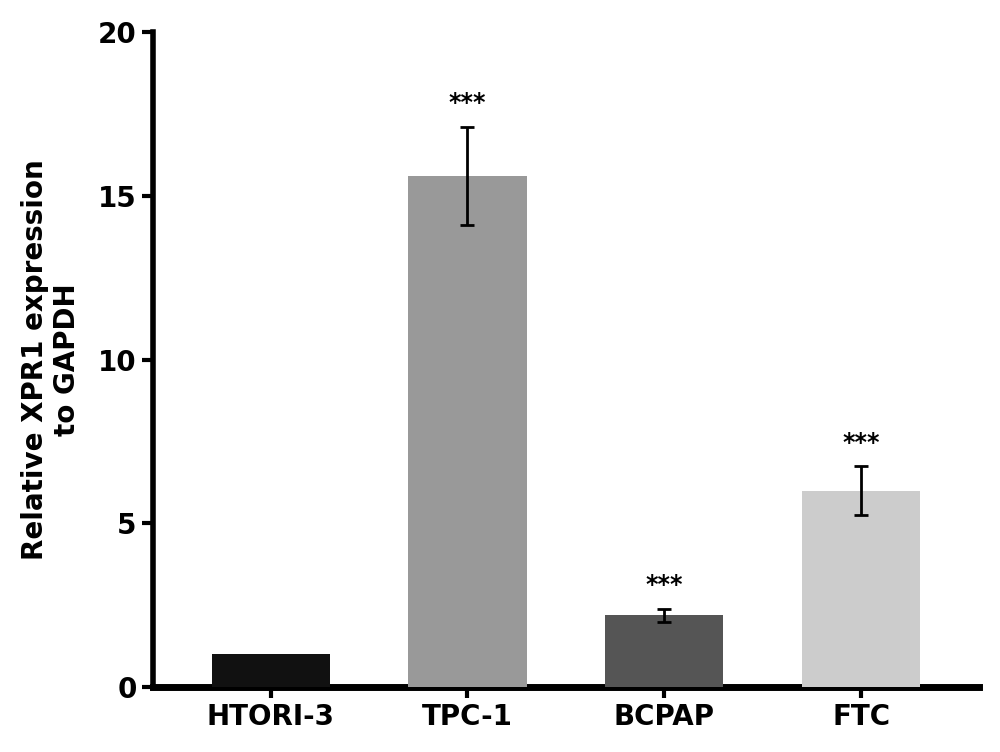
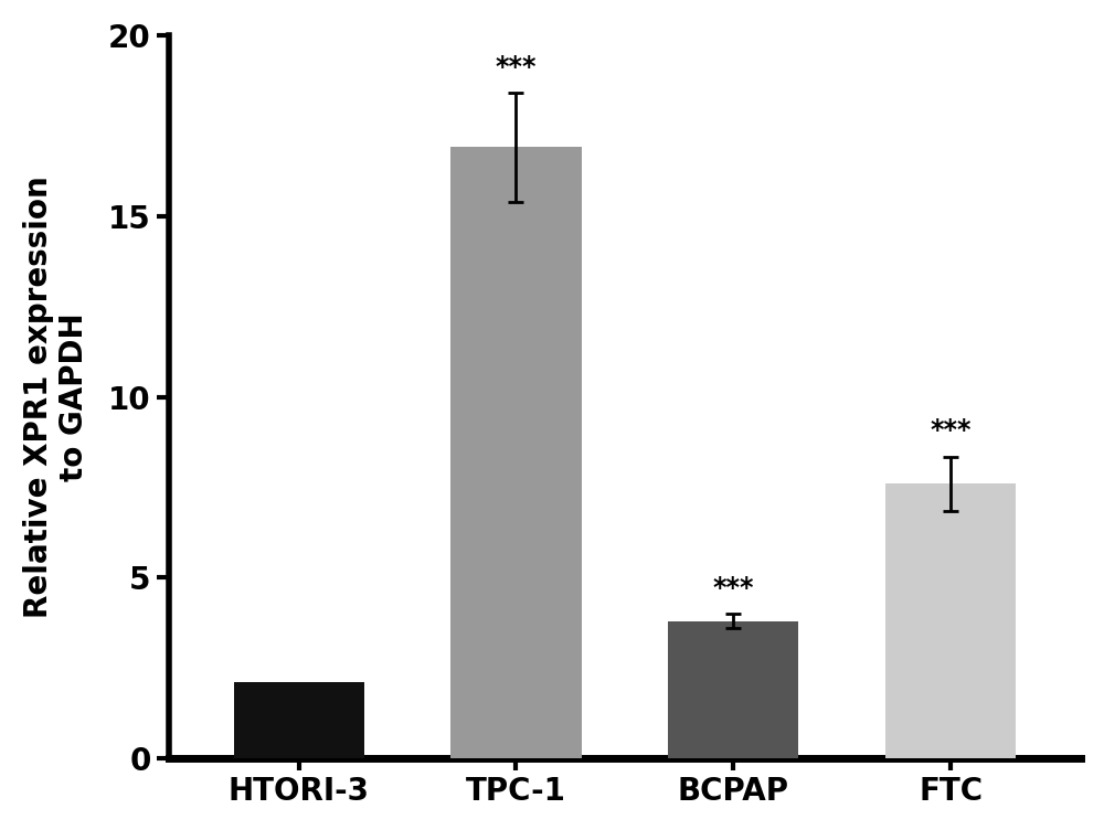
HTORI-3: 1.0 -> 2.1
TPC-1: 15.6 -> 16.9
BCPAP: 2.2 -> 3.8
FTC: 6.0 -> 7.6
